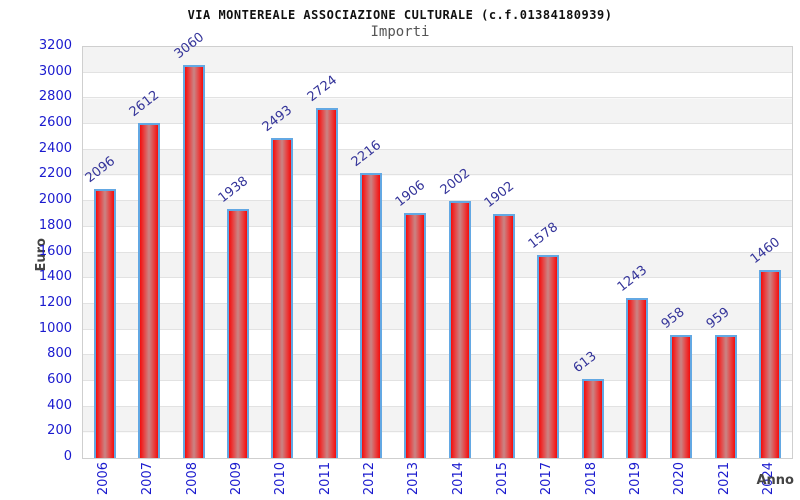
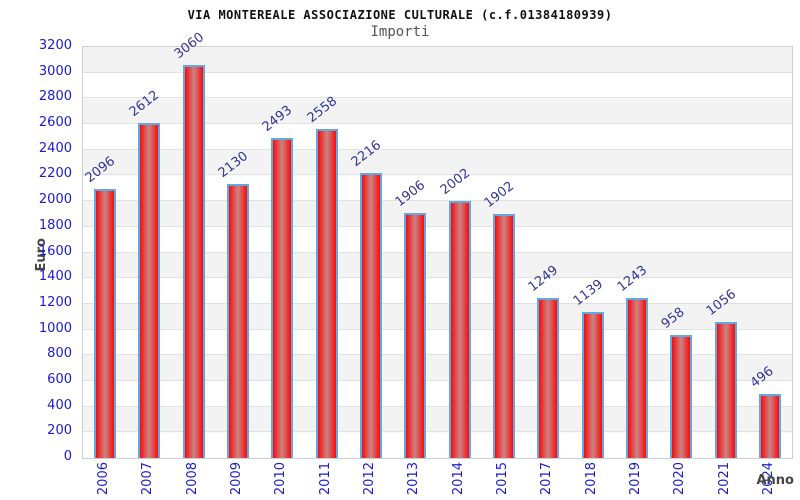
2009: 1938 -> 2130
2011: 2724 -> 2558
2017: 1578 -> 1249
2018: 613 -> 1139
2021: 959 -> 1056
2024: 1460 -> 496
